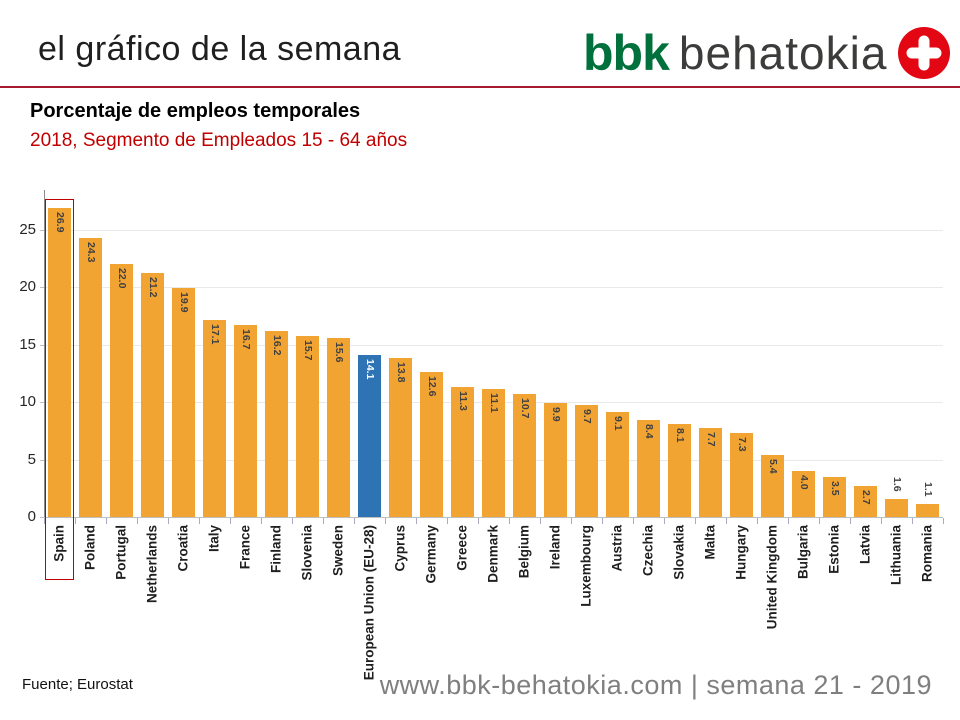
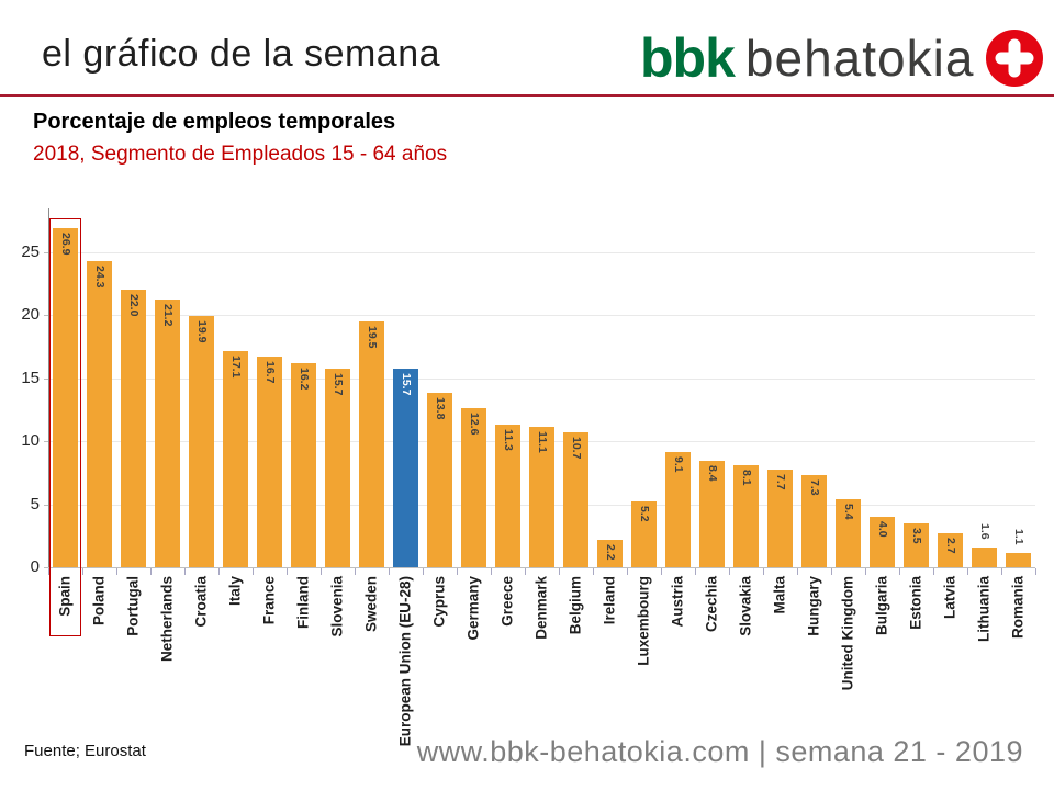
Sweden: 15.6 -> 19.5
European Union (EU-28): 14.1 -> 15.7
Ireland: 9.9 -> 2.2
Luxembourg: 9.7 -> 5.2
